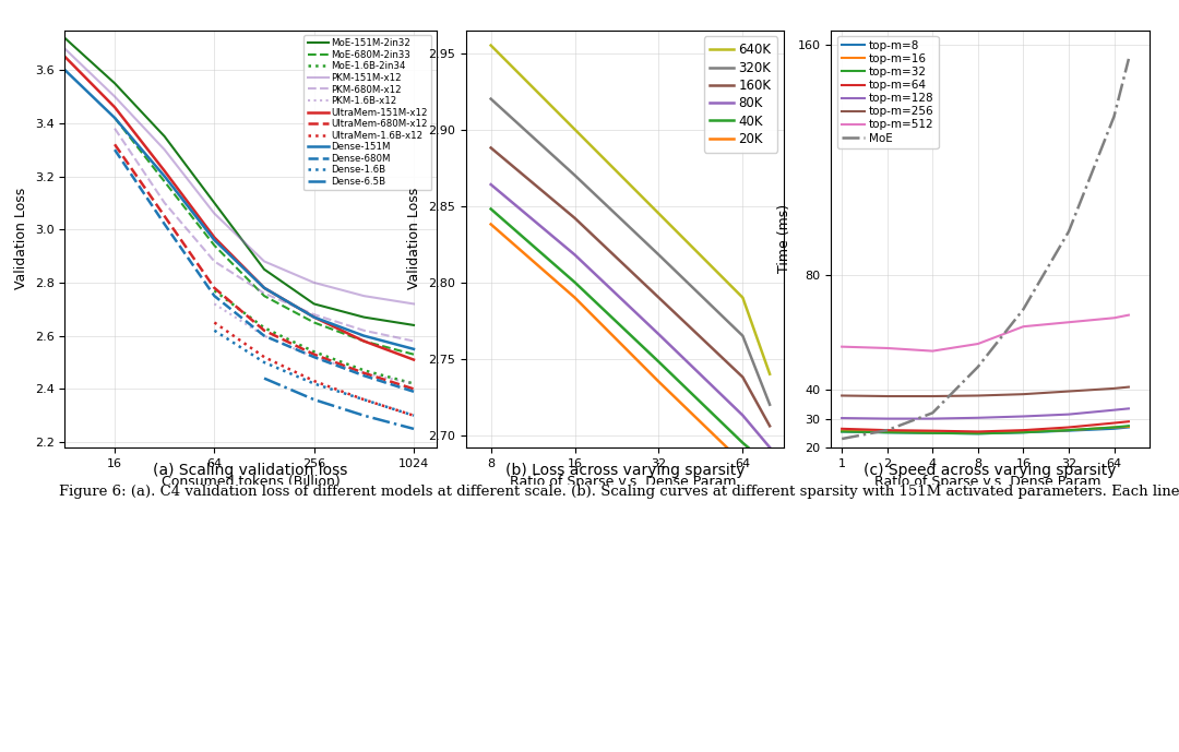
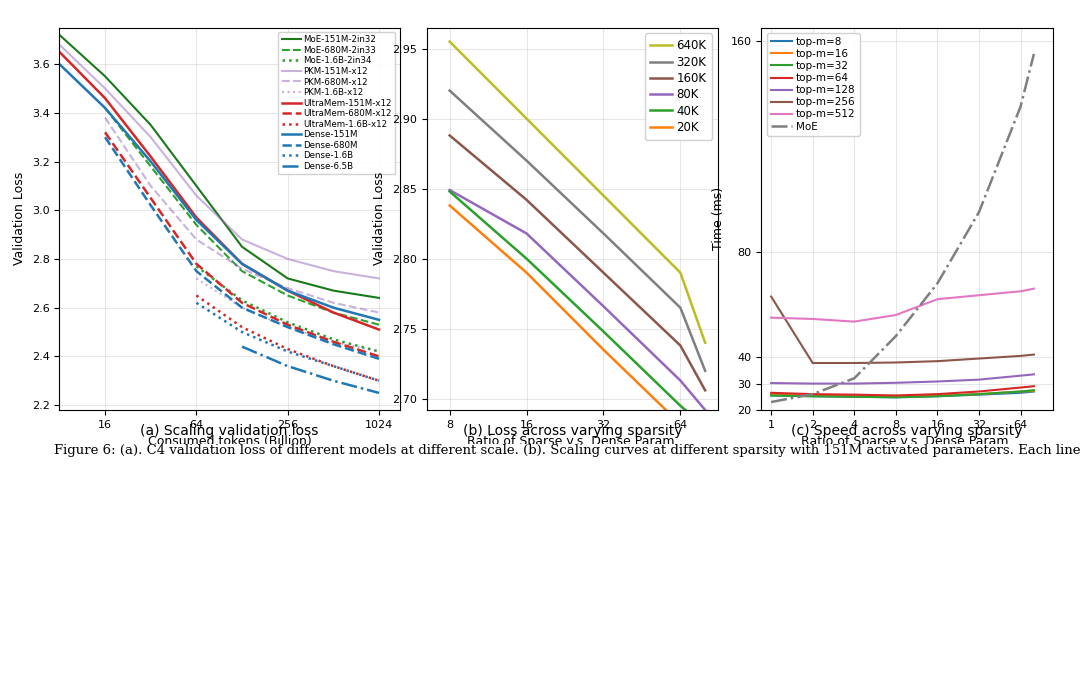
80K/8: 2.864 -> 2.849
top-m=256/1: 38.0 -> 63.0
